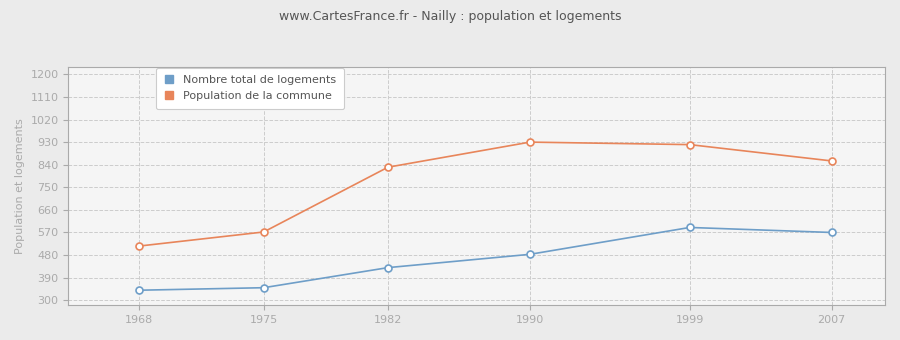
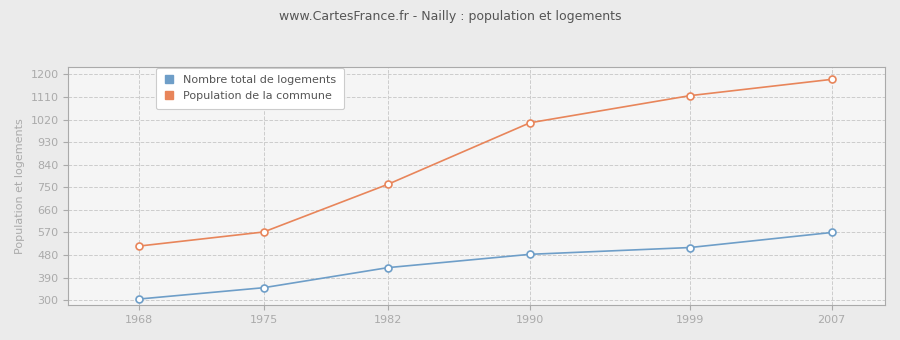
Nombre total de logements/1968: 340 -> 305
Population de la commune/1982: 830 -> 762
Population de la commune/1990: 930 -> 1007
Nombre total de logements/1999: 590 -> 510
Population de la commune/1999: 920 -> 1115
Population de la commune/2007: 855 -> 1180
